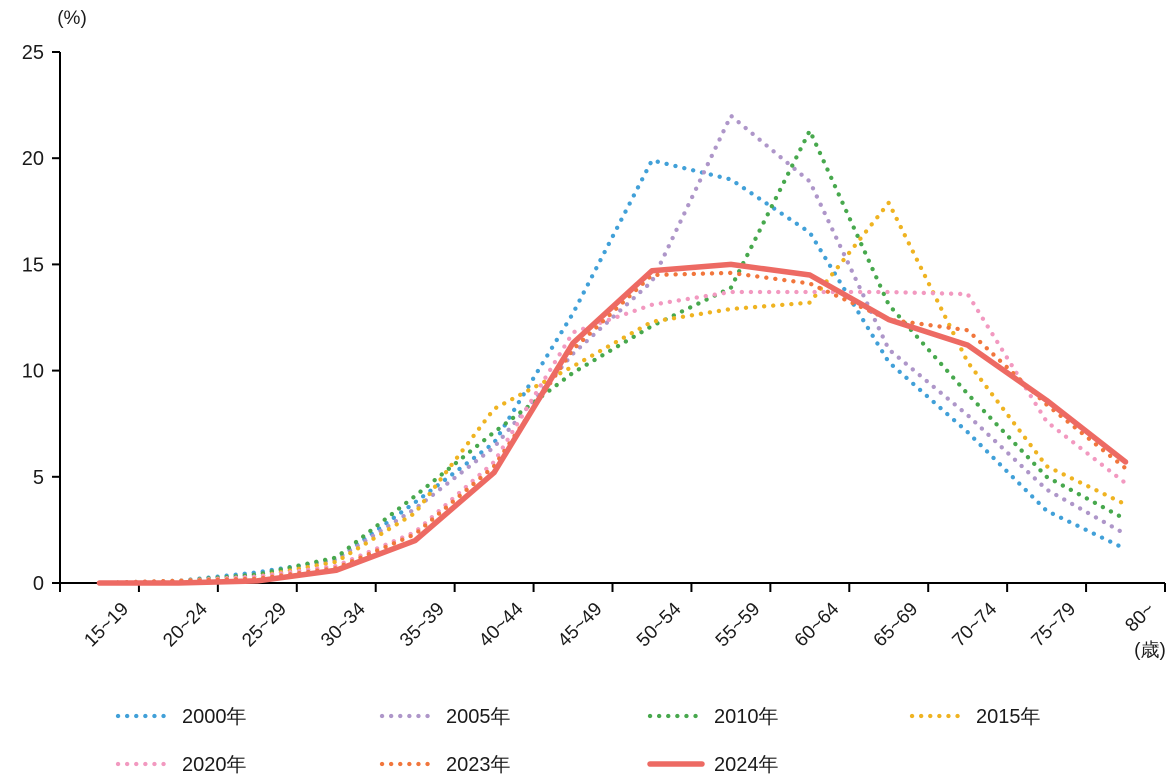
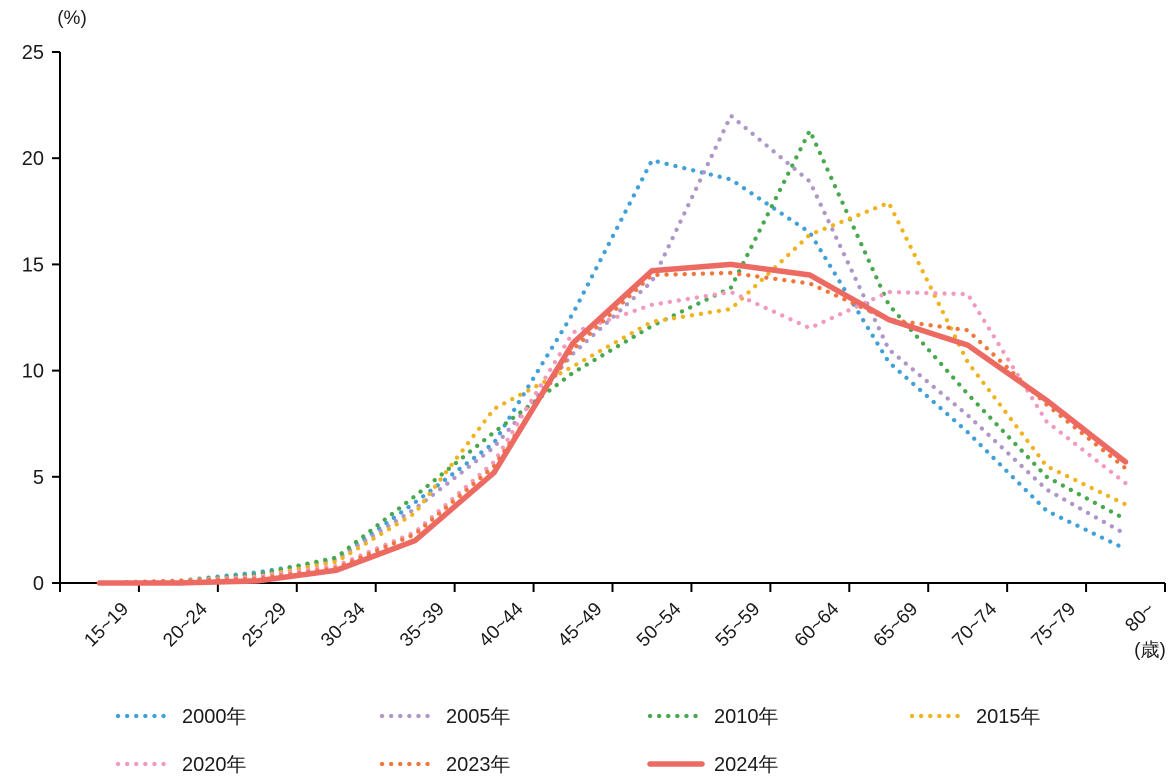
2015年/60~64: 13.2 -> 16.4
2020年/60~64: 13.7 -> 12.0
